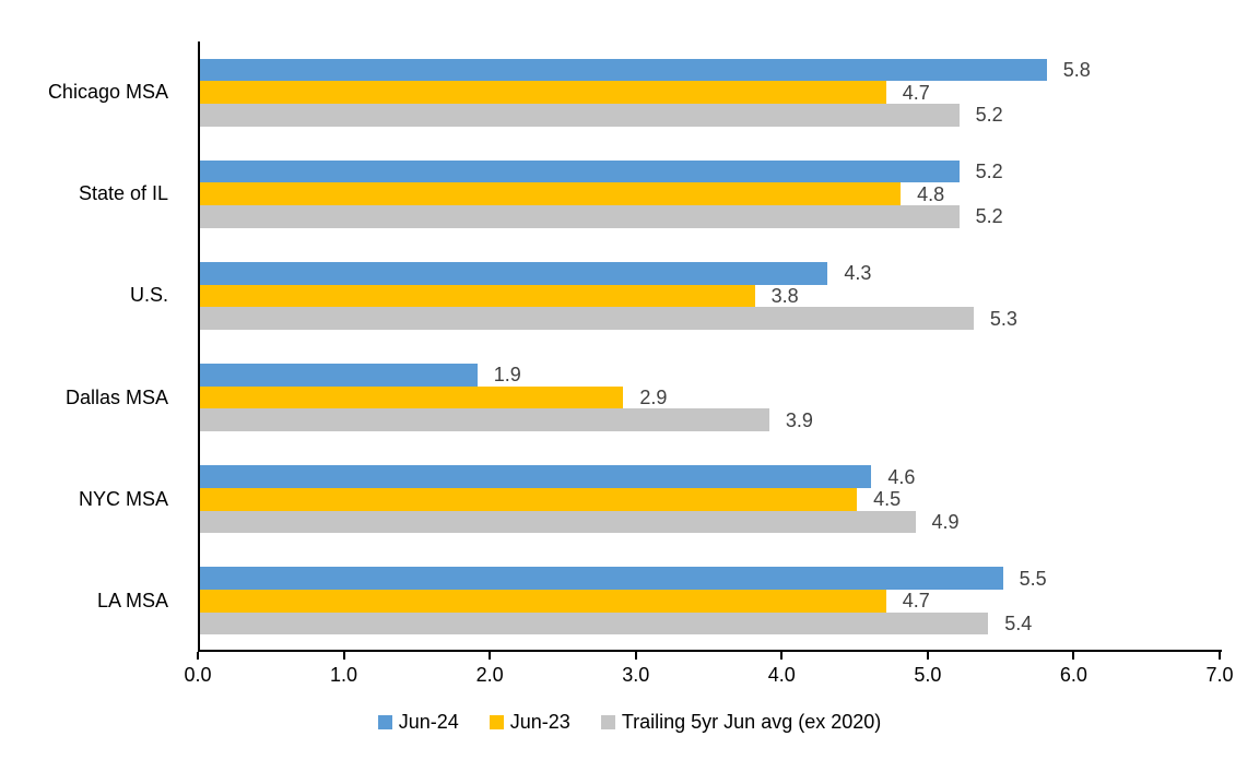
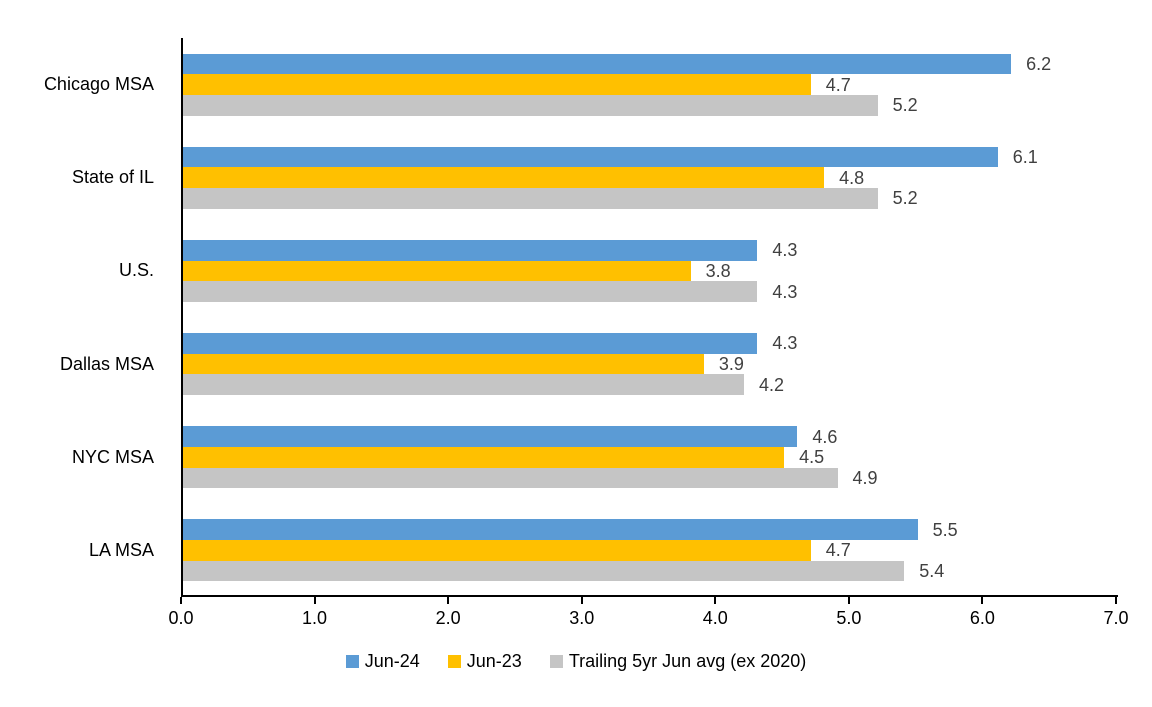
Jun-24/Chicago MSA: 5.8 -> 6.2
Jun-24/State of IL: 5.2 -> 6.1
Trailing 5yr Jun avg (ex 2020)/U.S.: 5.3 -> 4.3
Jun-24/Dallas MSA: 1.9 -> 4.3
Jun-23/Dallas MSA: 2.9 -> 3.9
Trailing 5yr Jun avg (ex 2020)/Dallas MSA: 3.9 -> 4.2
